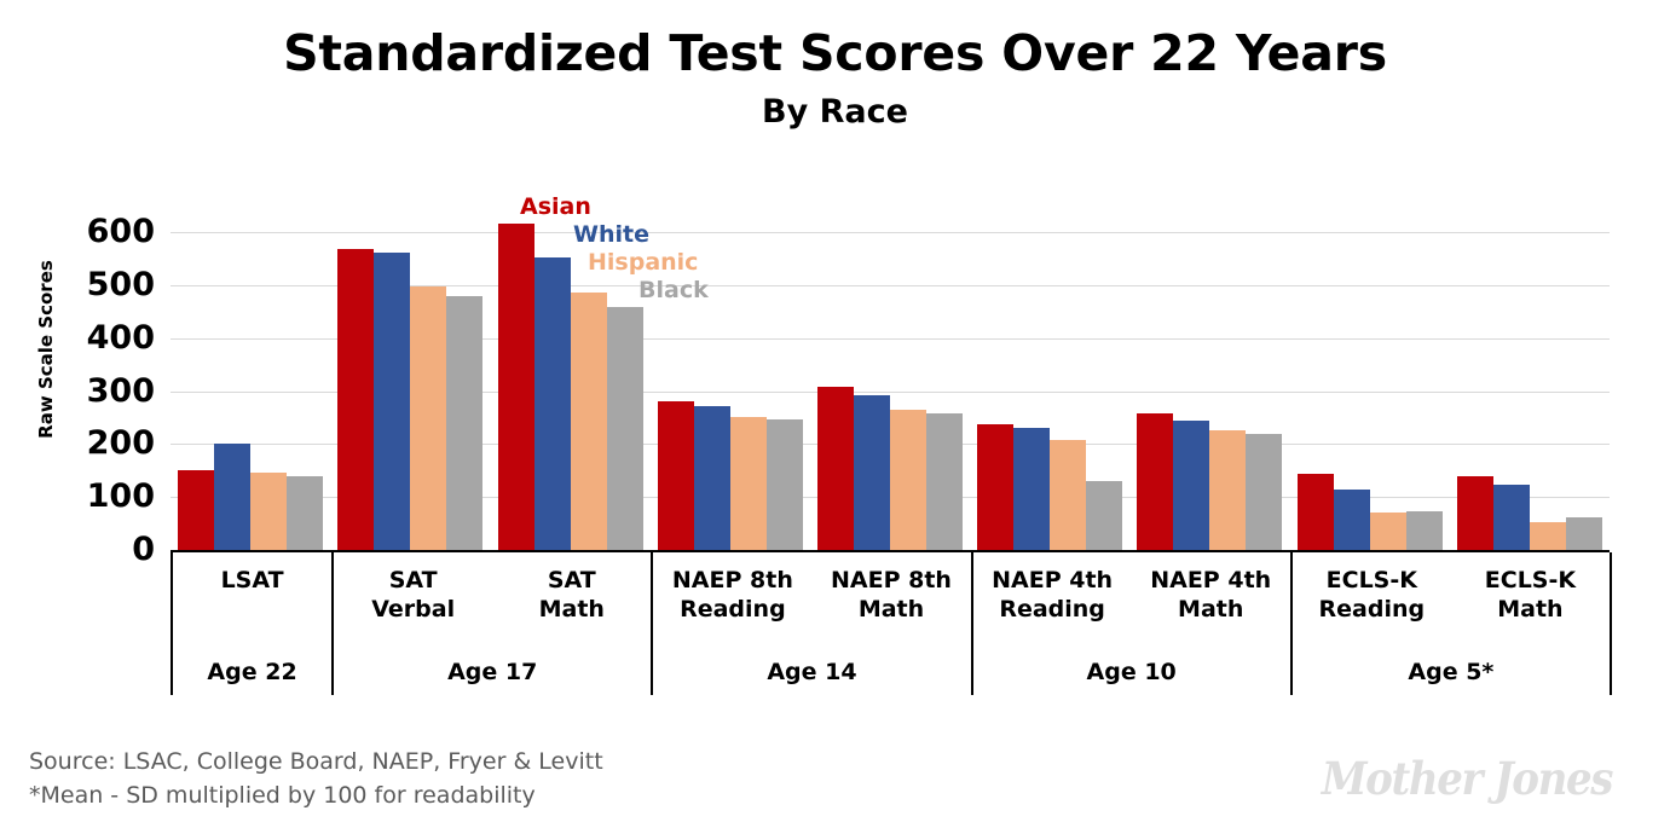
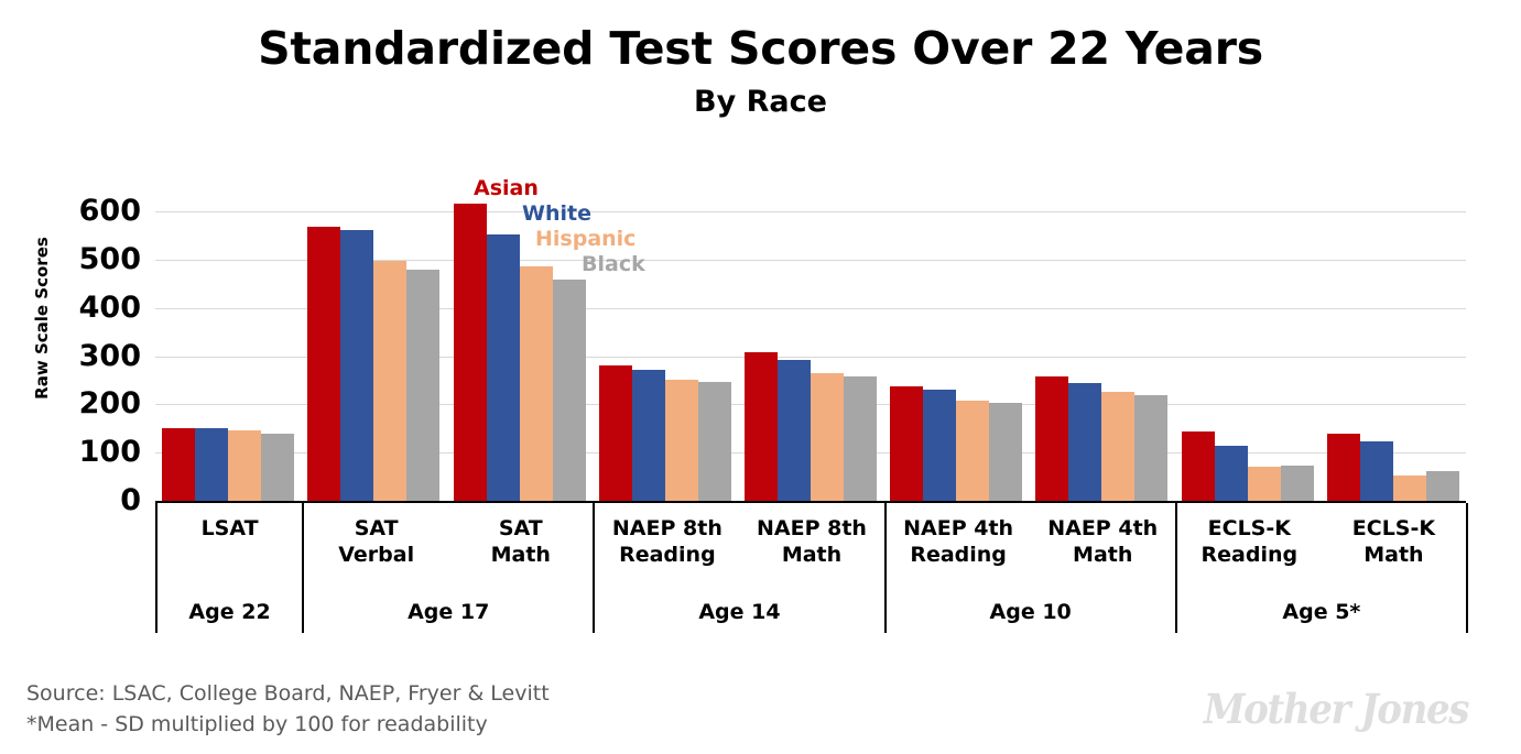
White/LSAT: 200 -> 150
Black/NAEP 4th Reading: 130 -> 200
